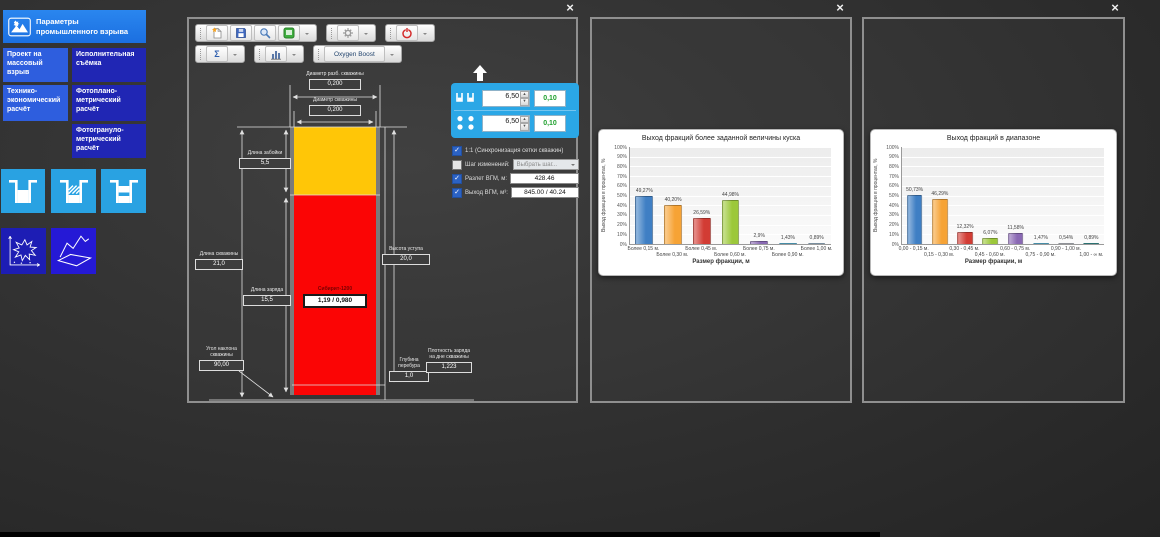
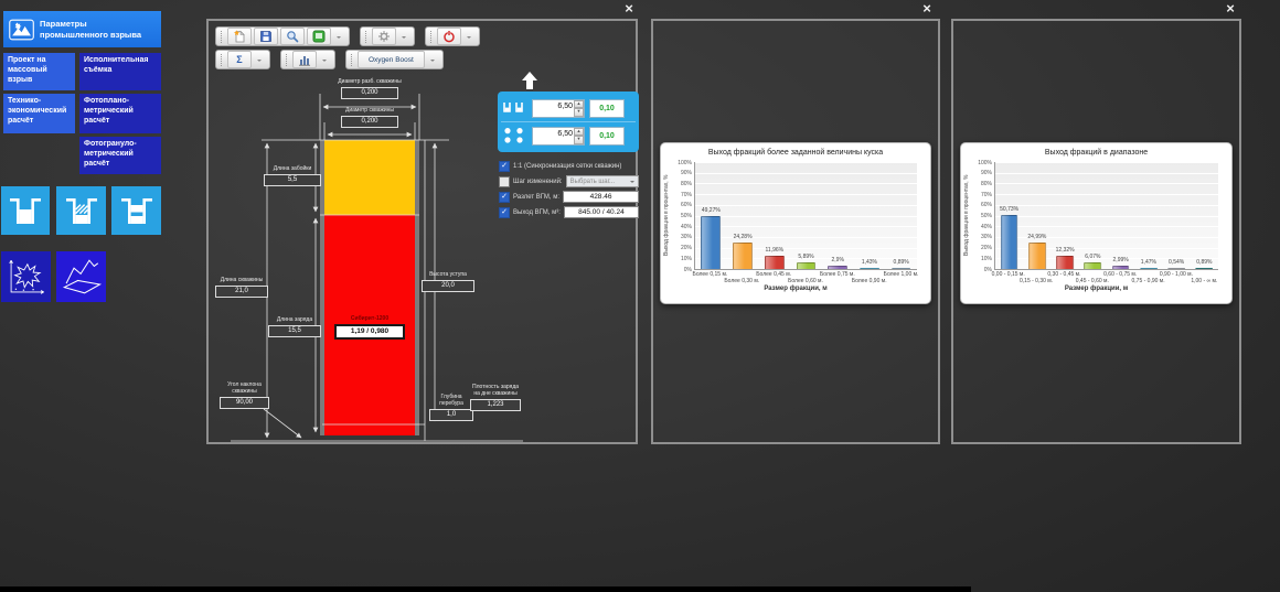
Выход фракций более заданной величины куска/Более 0,30 м.: 40,20% -> 24,28%
Выход фракций более заданной величины куска/Более 0,45 м.: 26,59% -> 11,96%
Выход фракций более заданной величины куска/Более 0,60 м.: 44,98% -> 5,89%
Выход фракций в диапазоне/0,15 - 0,30 м.: 46,29% -> 24,99%
Выход фракций в диапазоне/0,60 - 0,75 м.: 11,58% -> 2,99%
